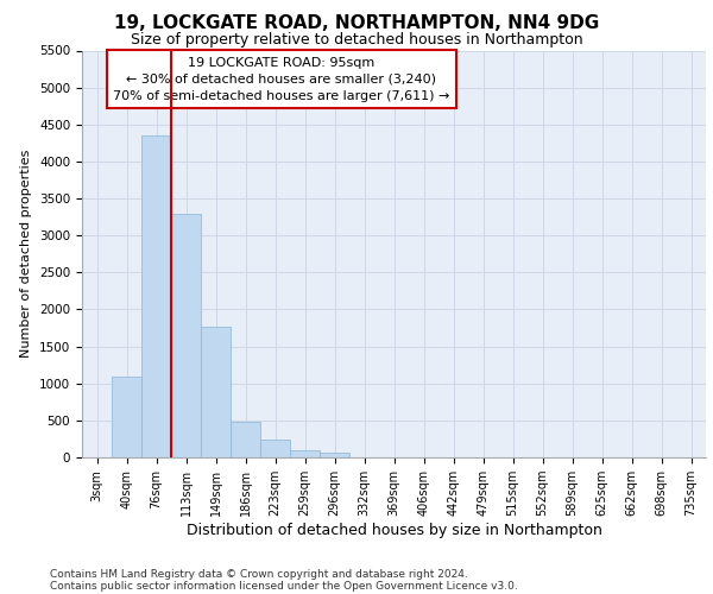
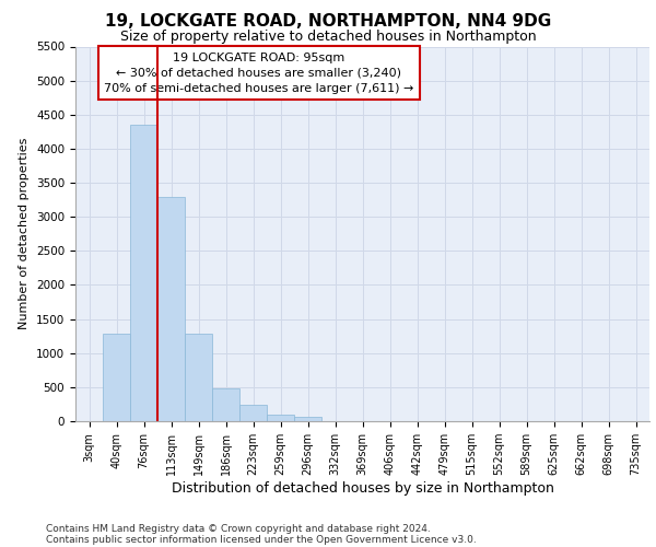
40sqm: 1100 -> 1280
149sqm: 1760 -> 1290
